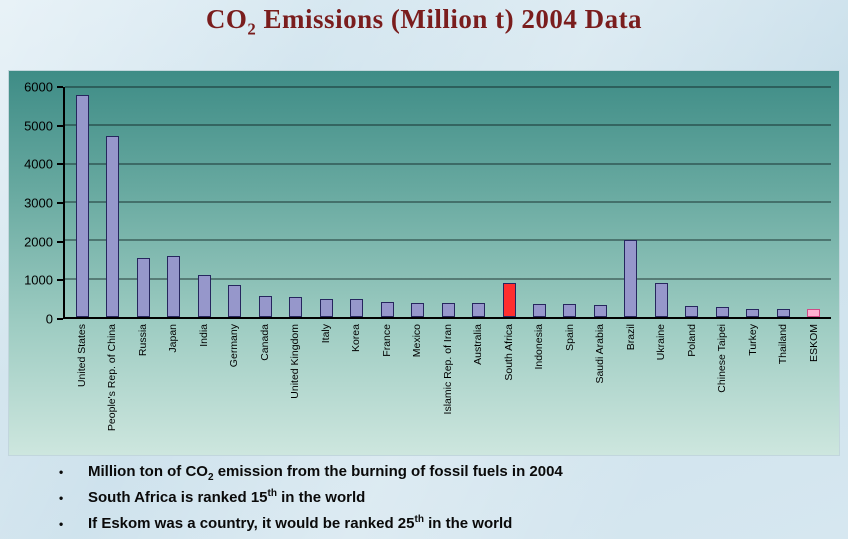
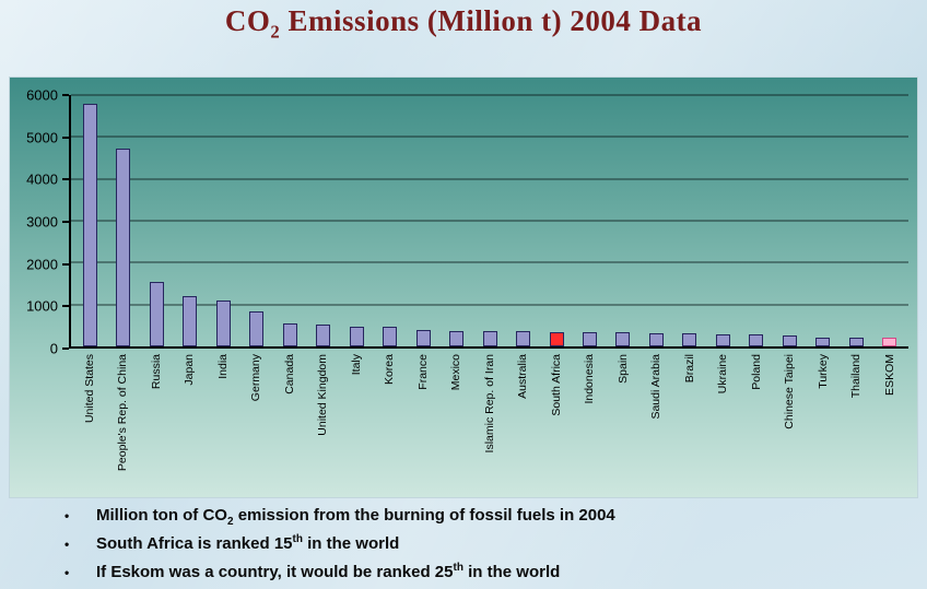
Japan: 1600 -> 1200
South Africa: 900 -> 300
Brazil: 2000 -> 300
Ukraine: 900 -> 300
